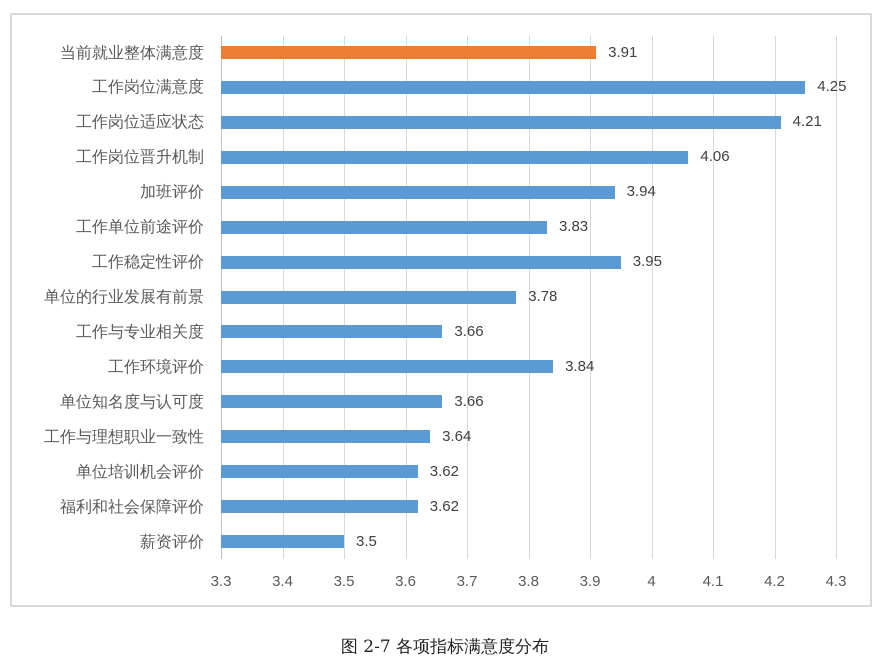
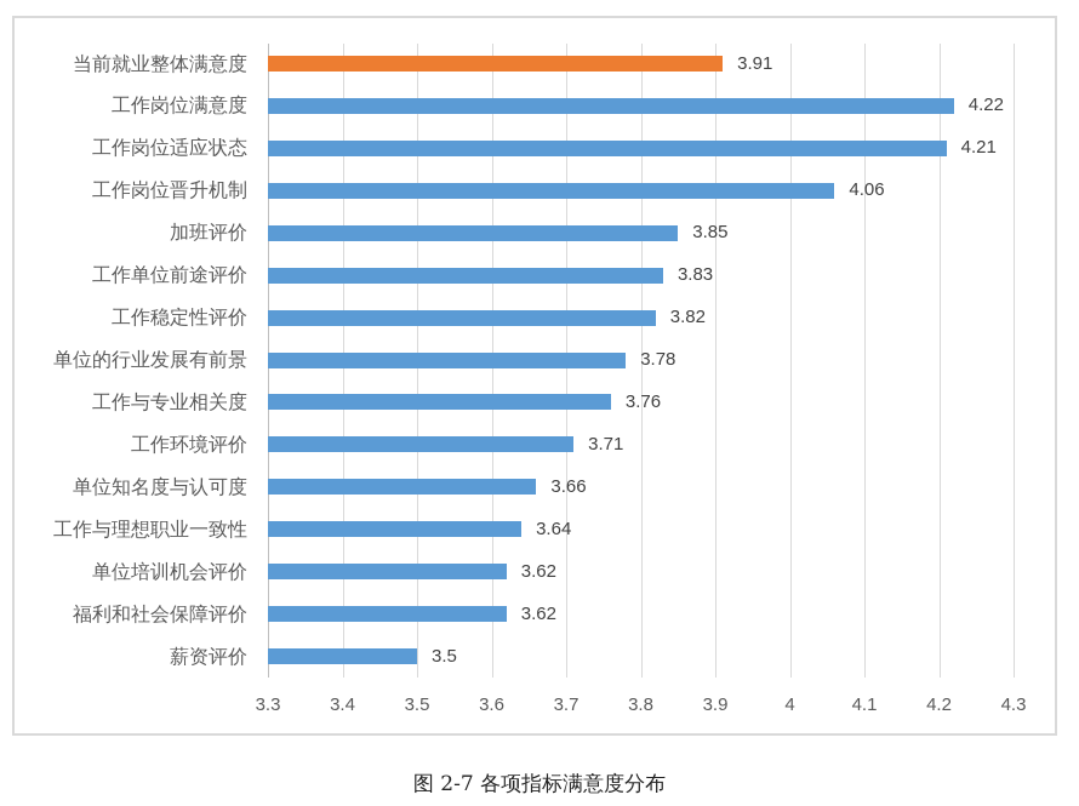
工作岗位满意度: 4.25 -> 4.22
加班评价: 3.94 -> 3.85
工作稳定性评价: 3.95 -> 3.82
工作与专业相关度: 3.66 -> 3.76
工作环境评价: 3.84 -> 3.71
